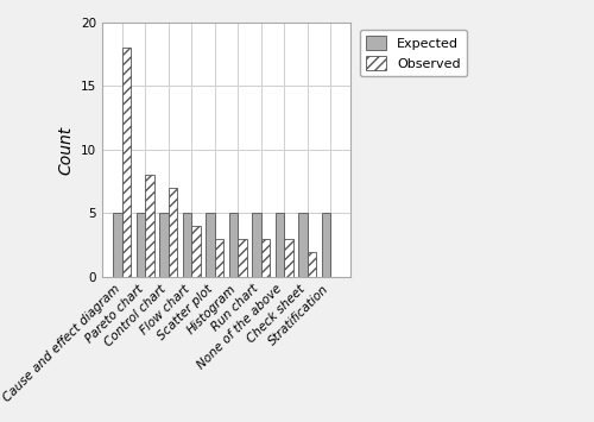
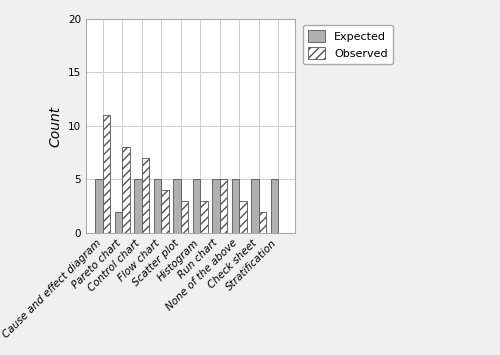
Observed/Cause and effect diagram: 18 -> 11
Expected/Pareto chart: 5 -> 2
Observed/Run chart: 3 -> 5
